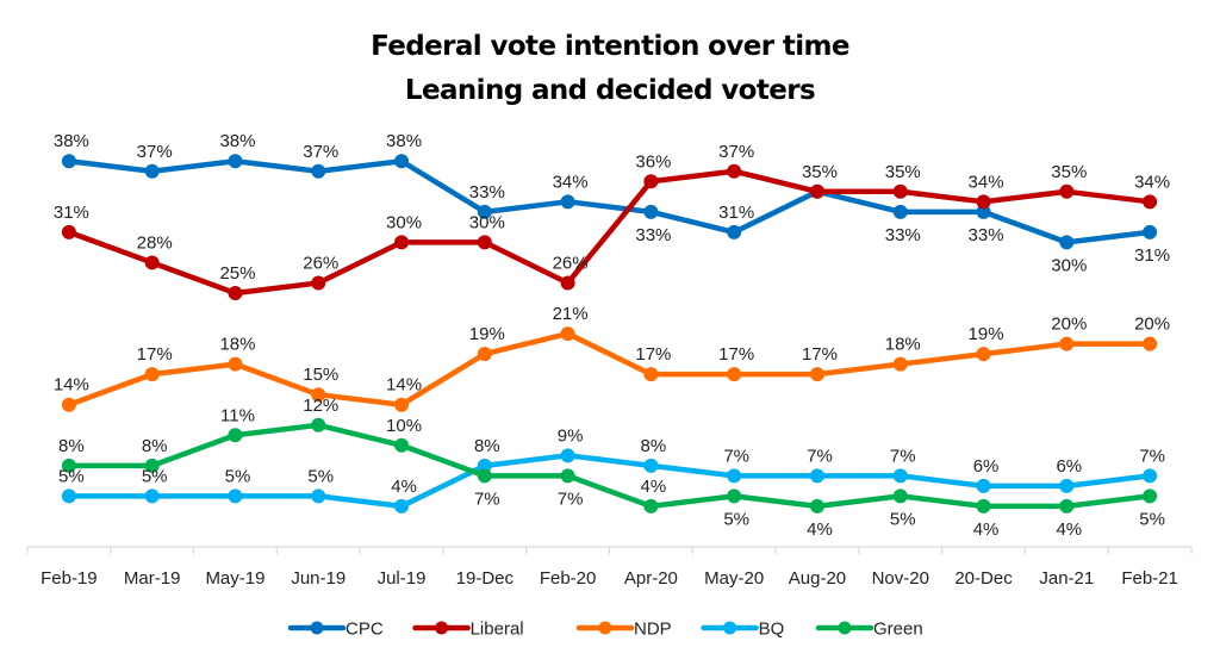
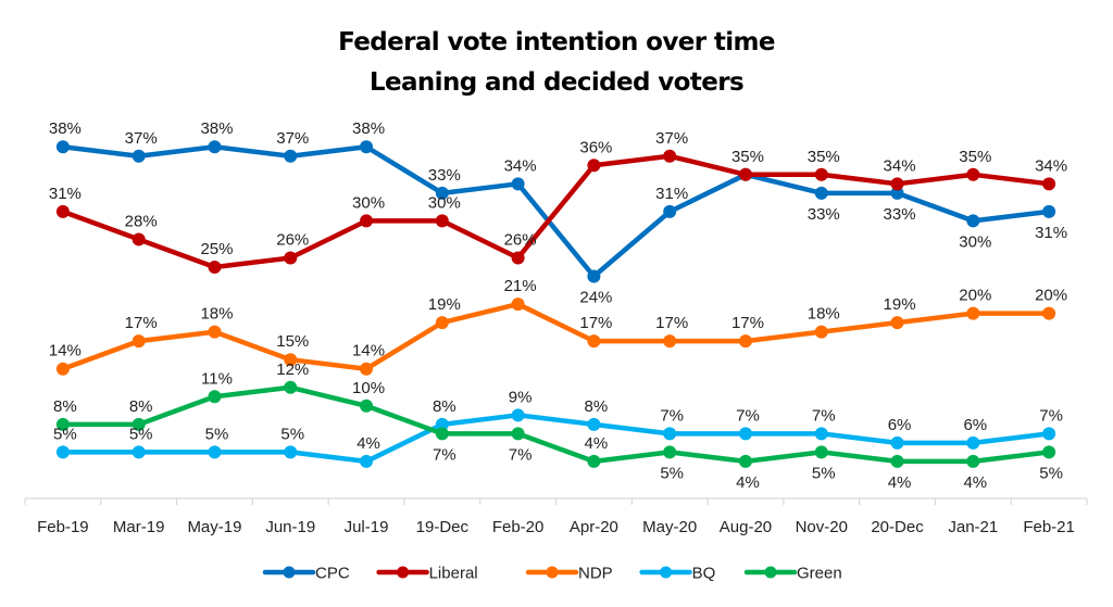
CPC/Apr-20: 33% -> 24%
